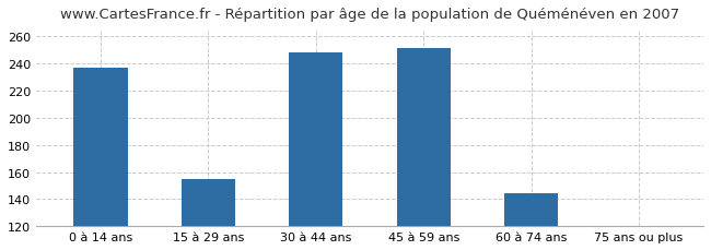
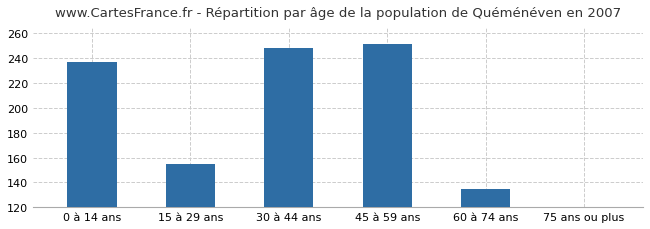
60 à 74 ans: 144 -> 135
